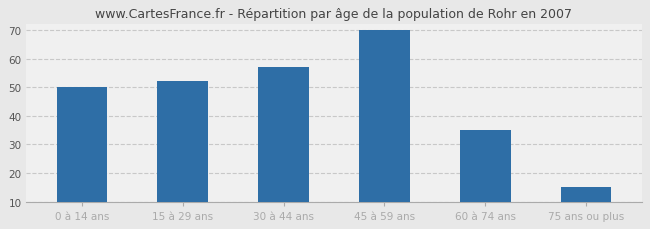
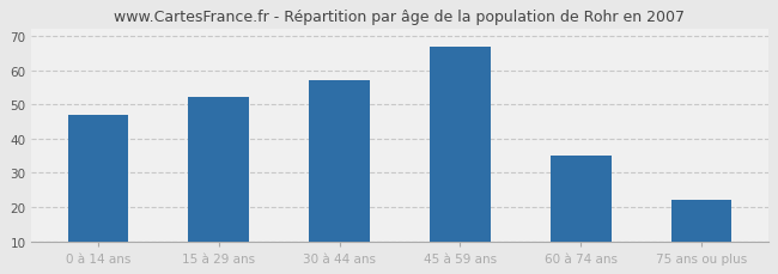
0 à 14 ans: 50 -> 47
45 à 59 ans: 70 -> 67
75 ans ou plus: 15 -> 22
